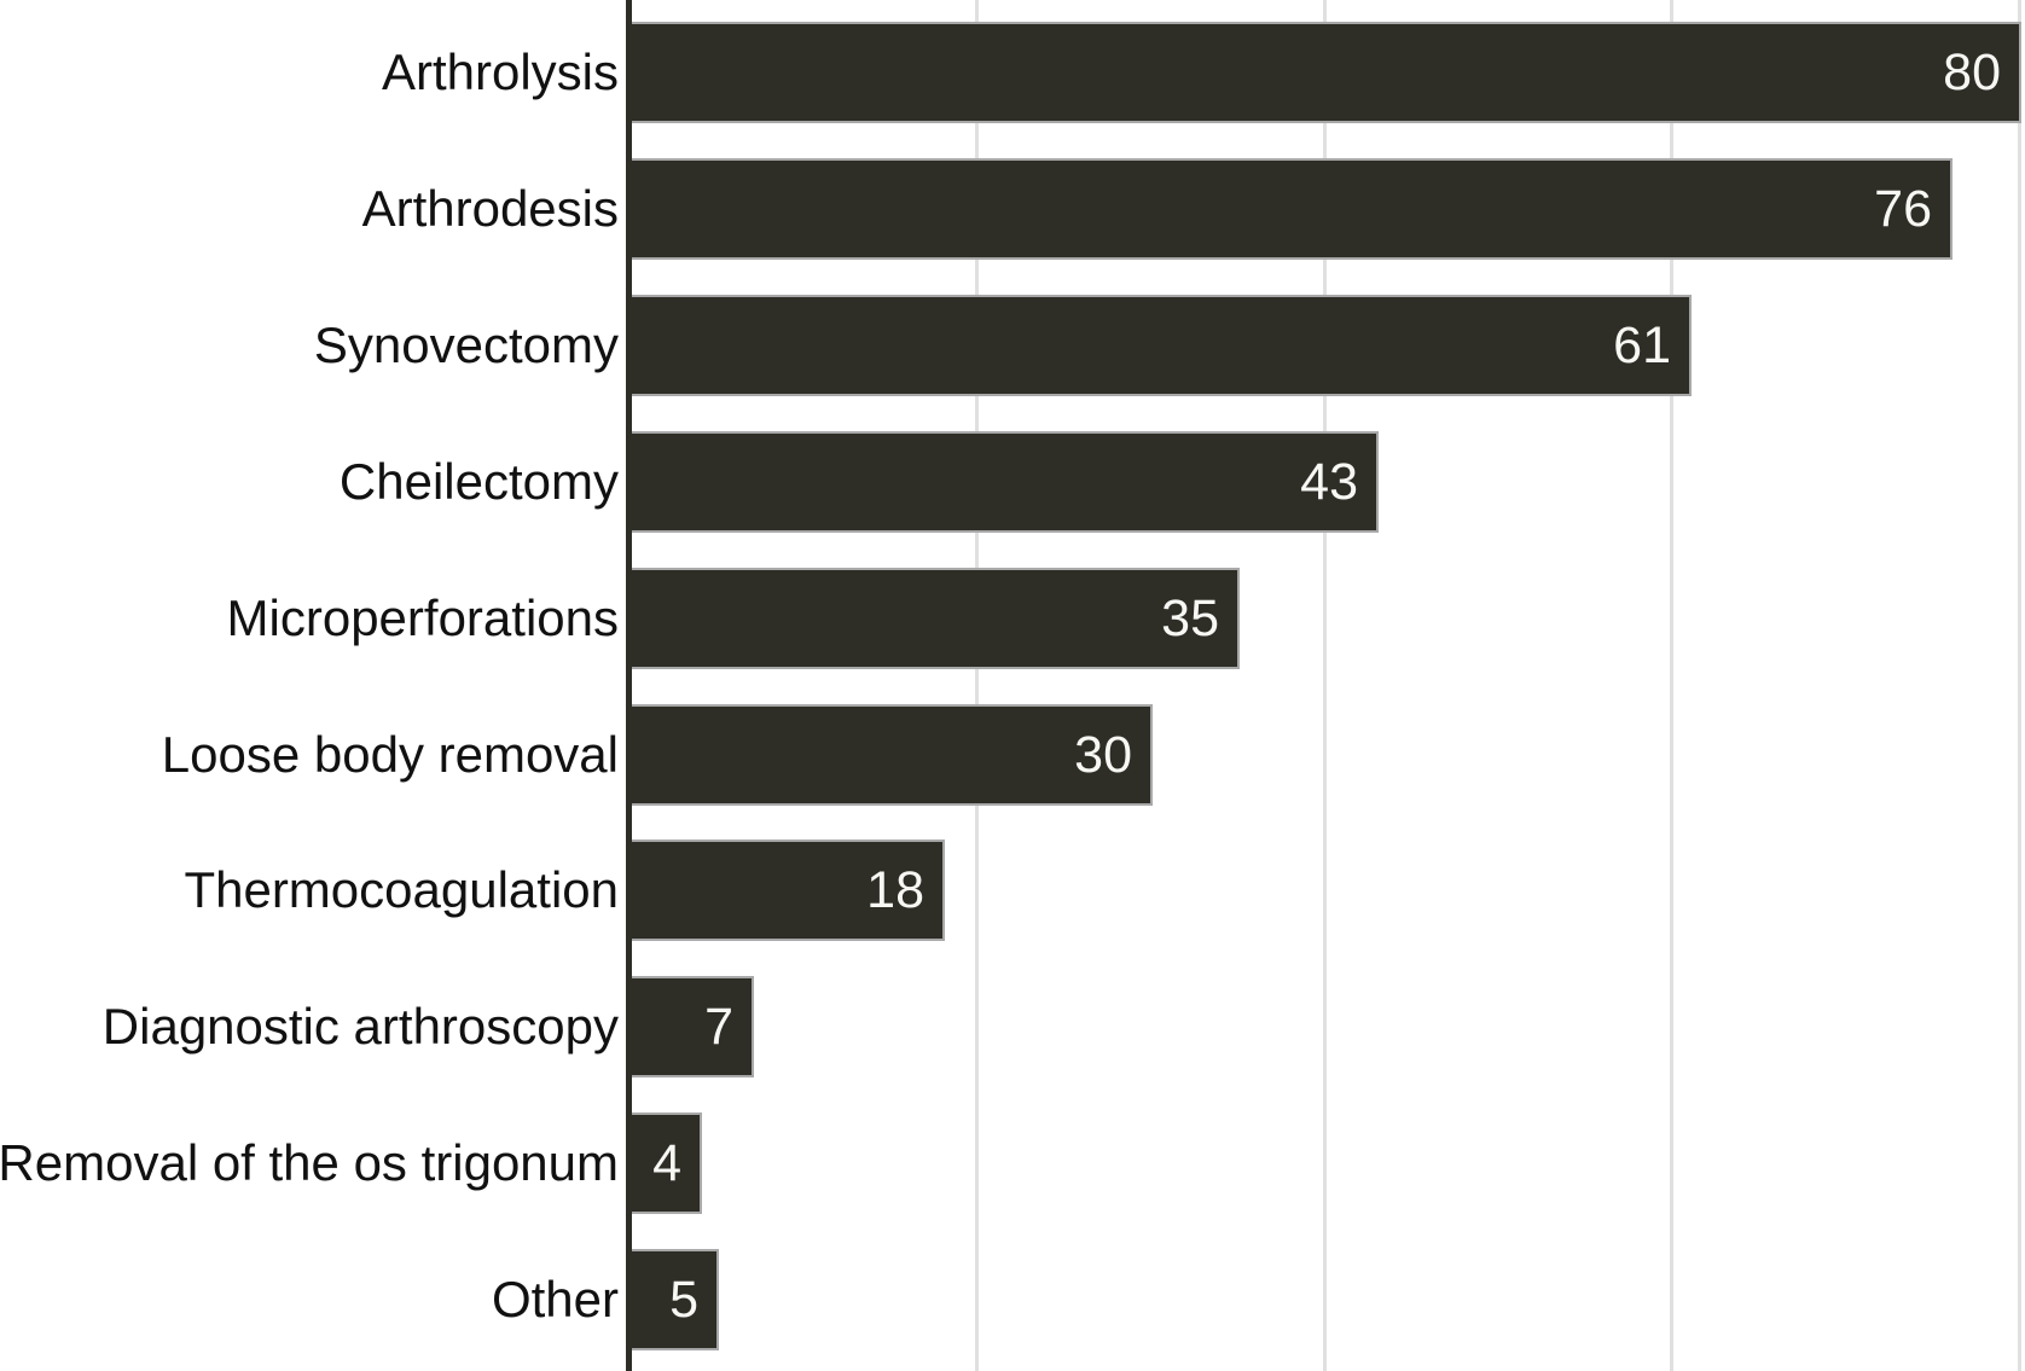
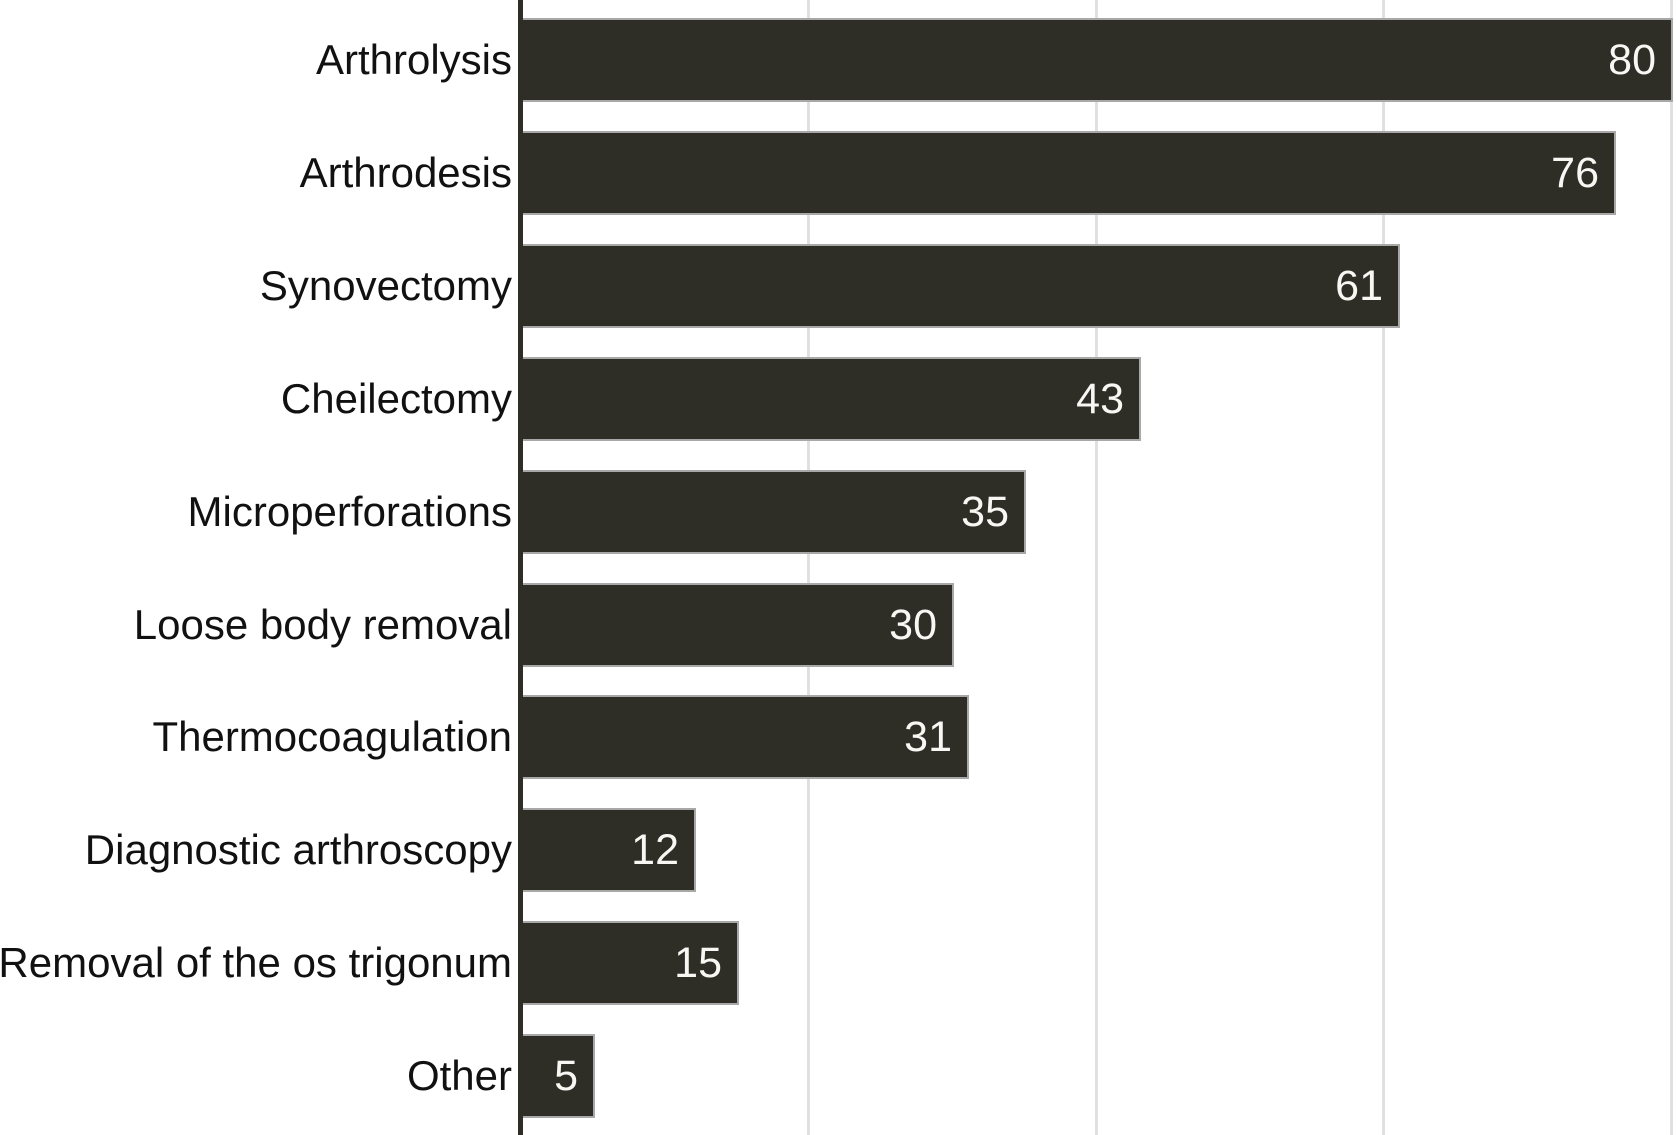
Thermocoagulation: 18 -> 31
Diagnostic arthroscopy: 7 -> 12
Removal of the os trigonum: 4 -> 15
